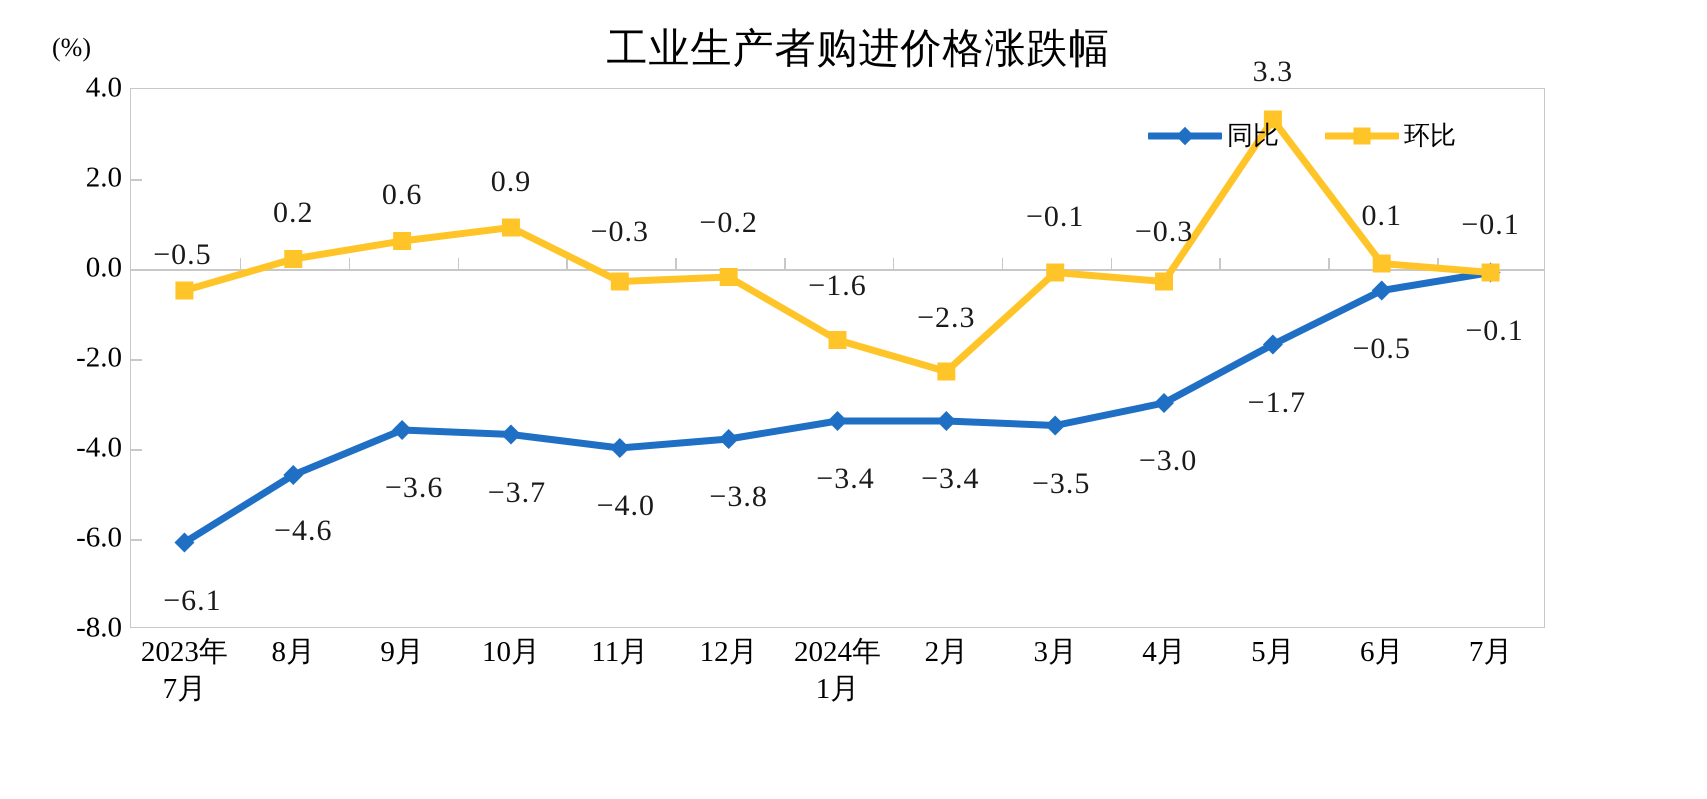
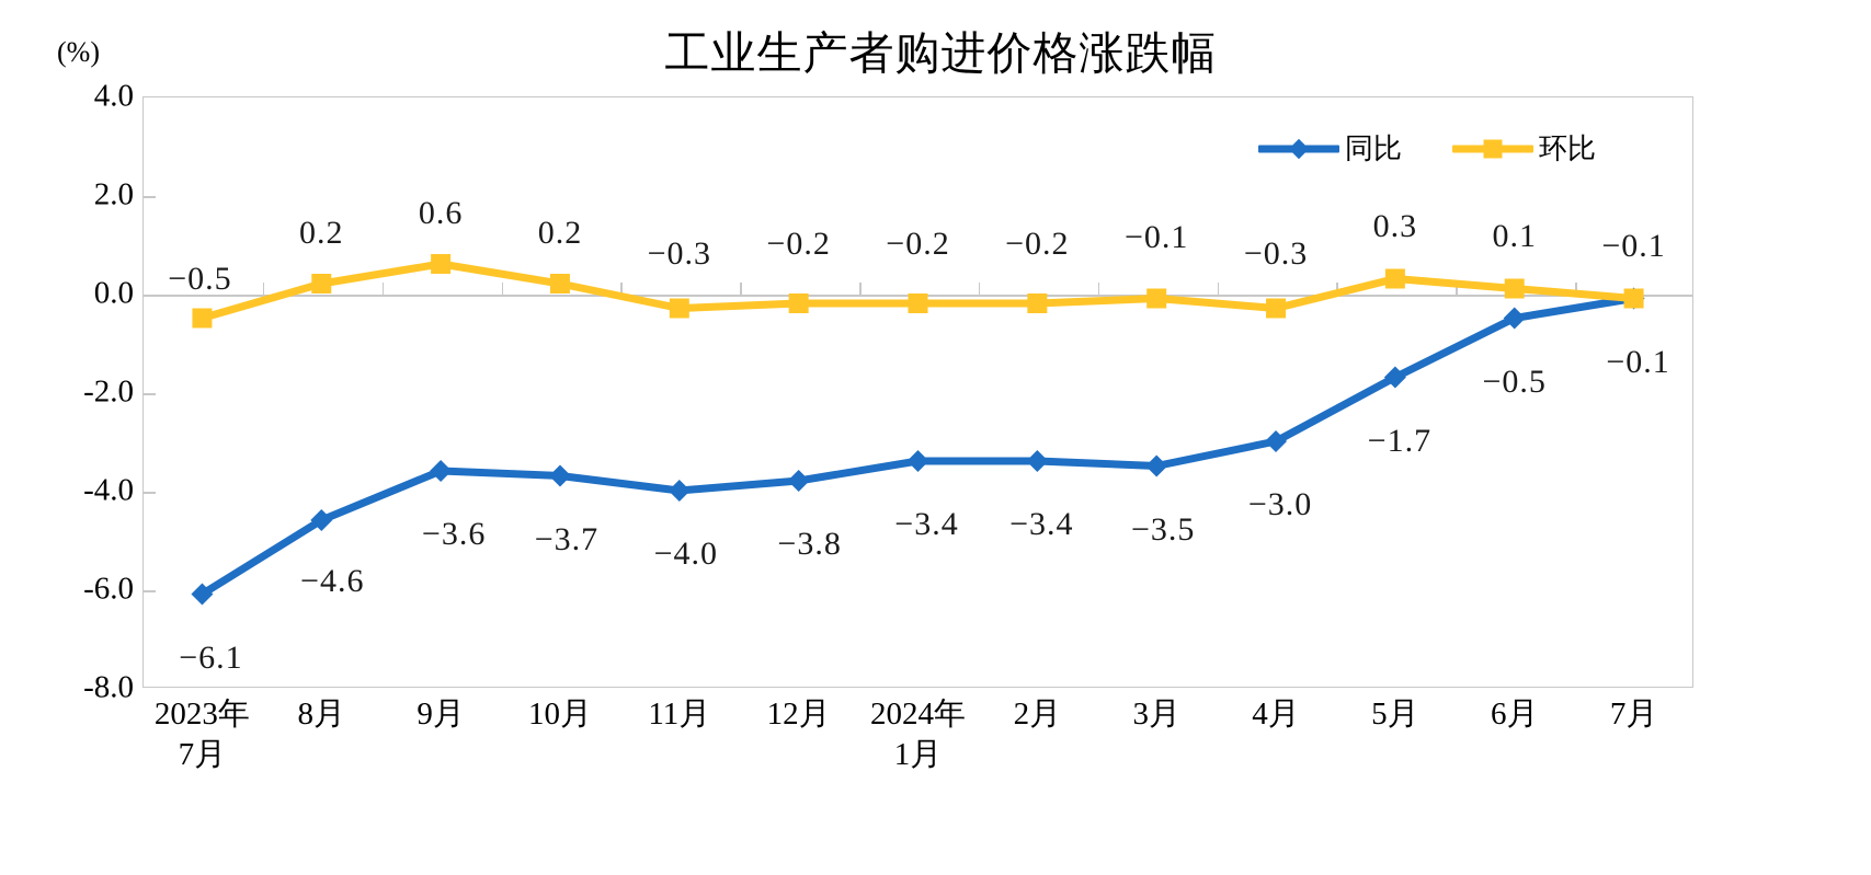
环比/10月: 0.9 -> 0.2
环比/2024年 1月: −1.6 -> −0.2
环比/2月: −2.3 -> −0.2
环比/5月: 3.3 -> 0.3
